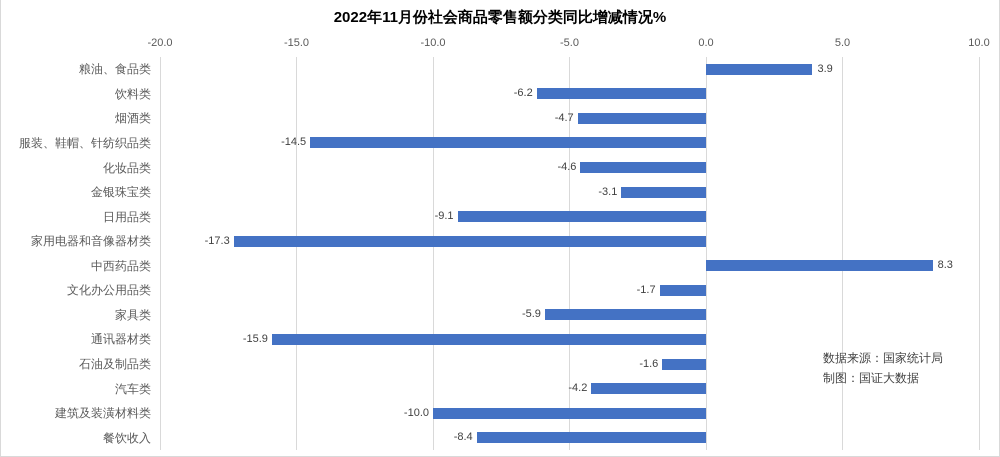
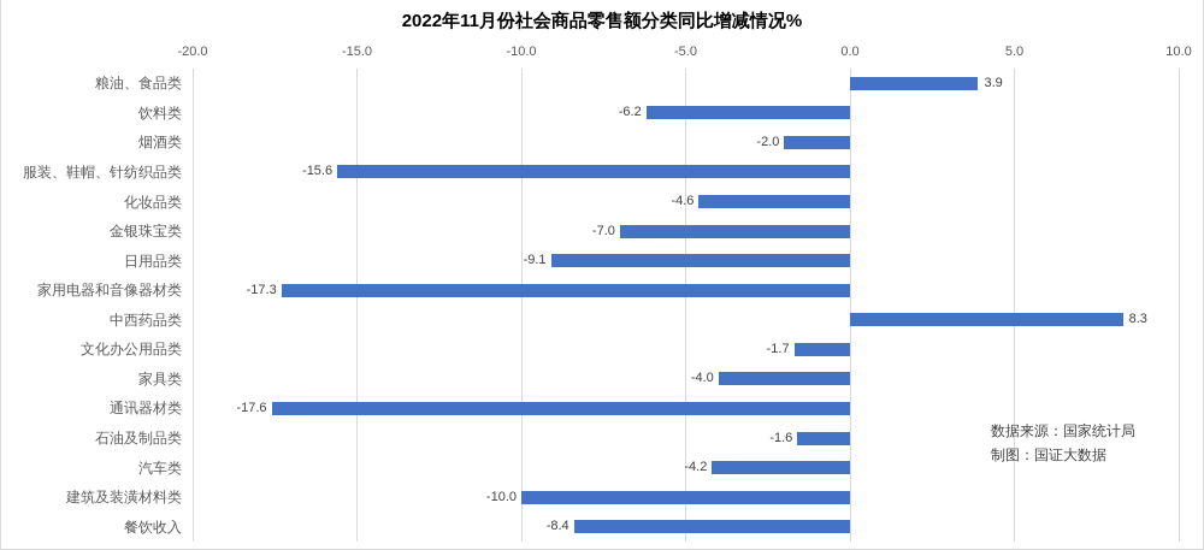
烟酒类: -4.7 -> -2.0
服装、鞋帽、针纺织品类: -14.5 -> -15.6
金银珠宝类: -3.1 -> -7.0
家具类: -5.9 -> -4.0
通讯器材类: -15.9 -> -17.6
